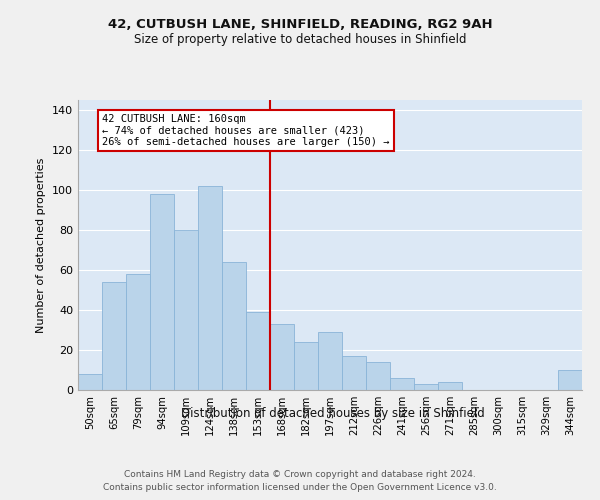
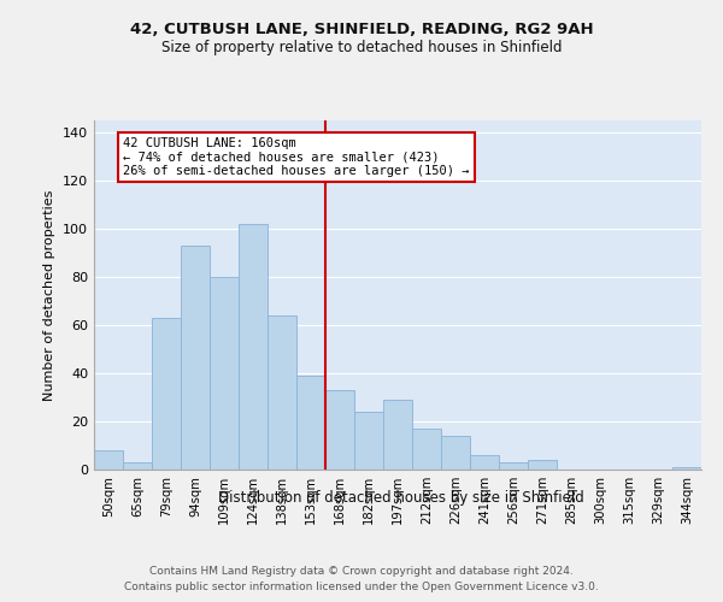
65sqm: 54 -> 3
79sqm: 58 -> 63
94sqm: 98 -> 93
344sqm: 10 -> 1
